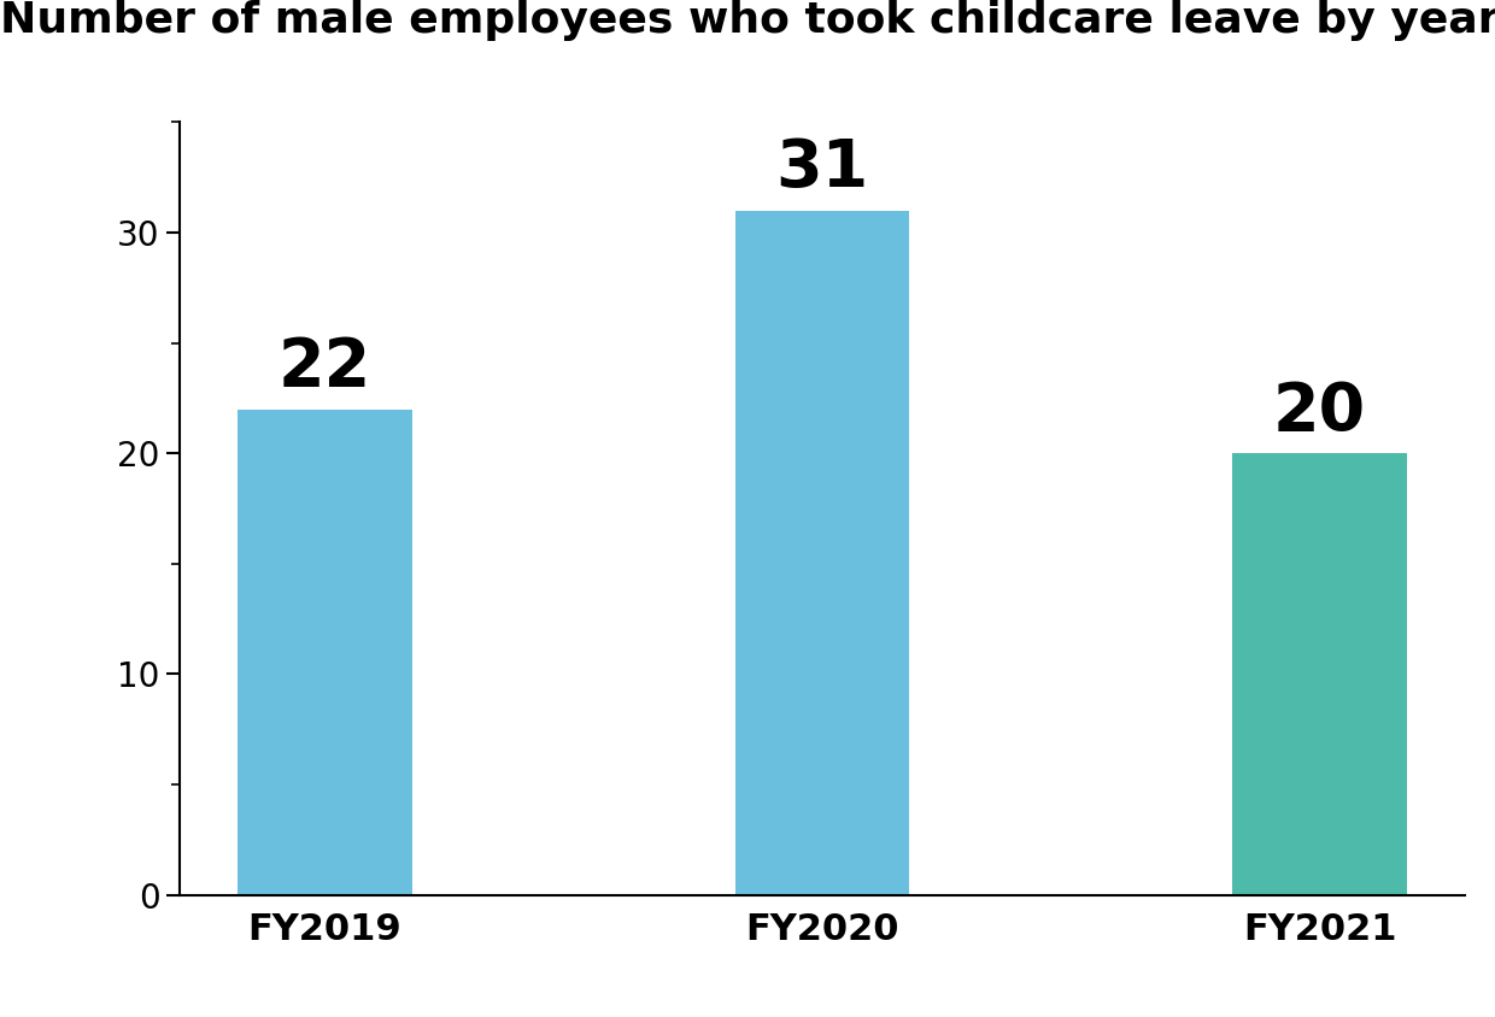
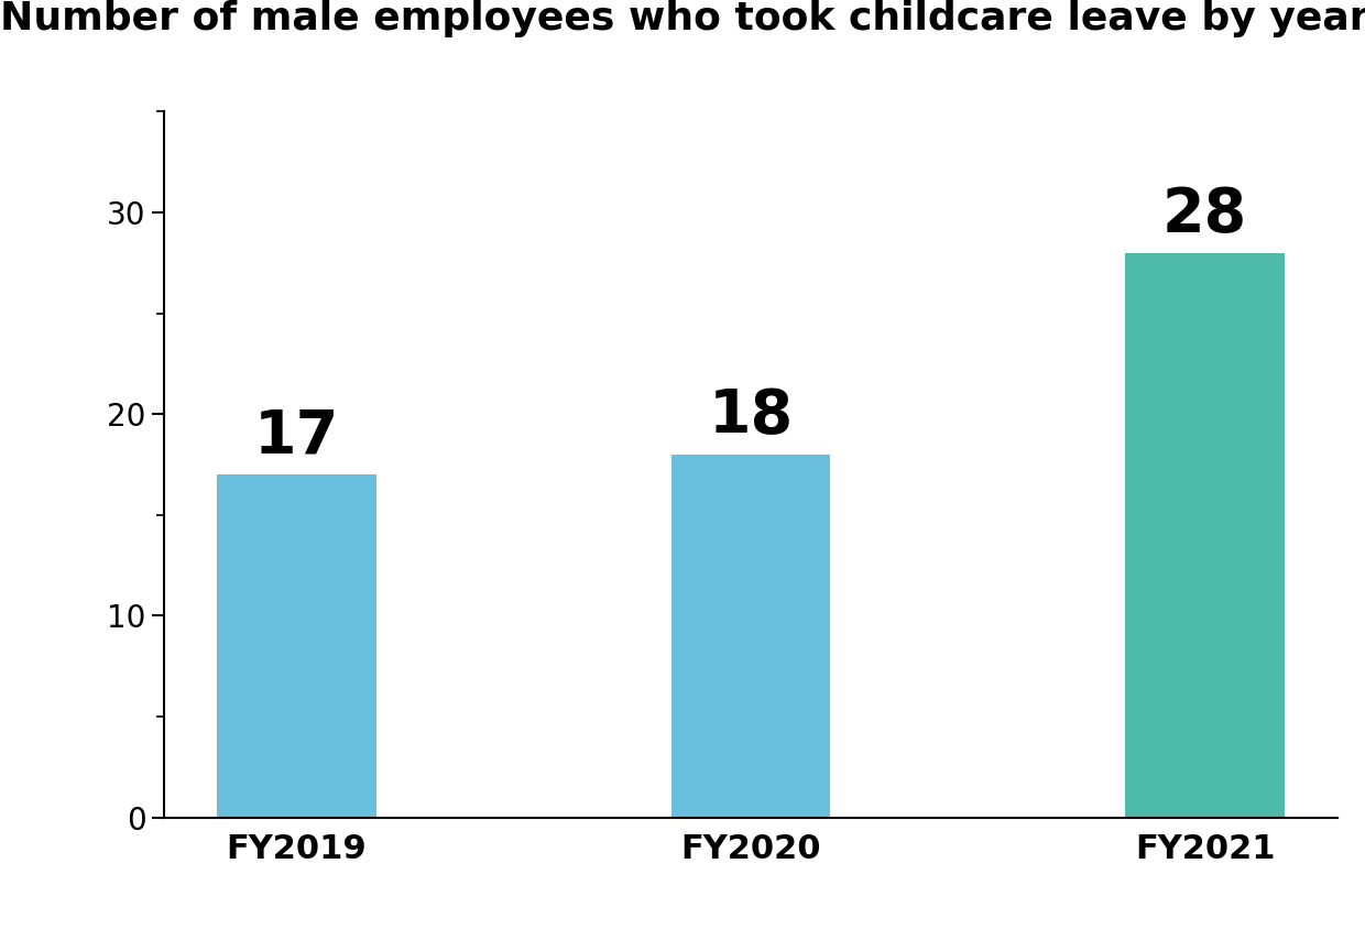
FY2019: 22 -> 17
FY2020: 31 -> 18
FY2021: 20 -> 28
